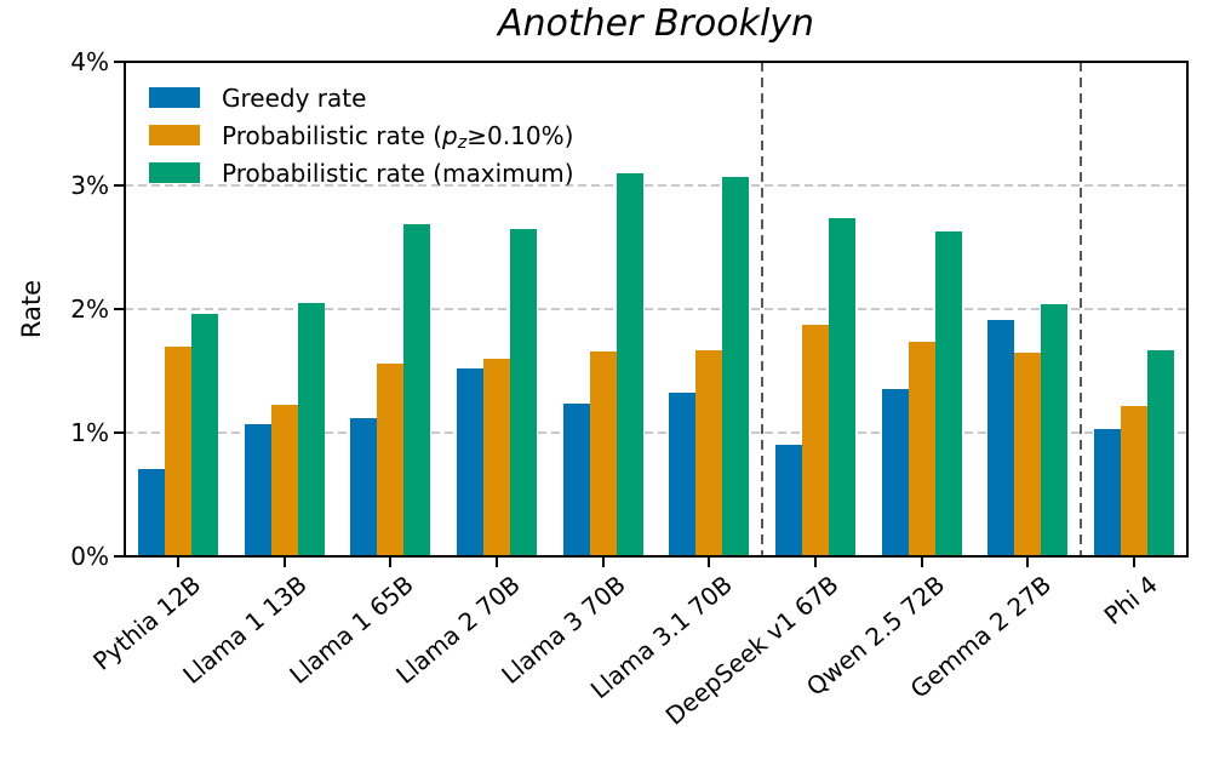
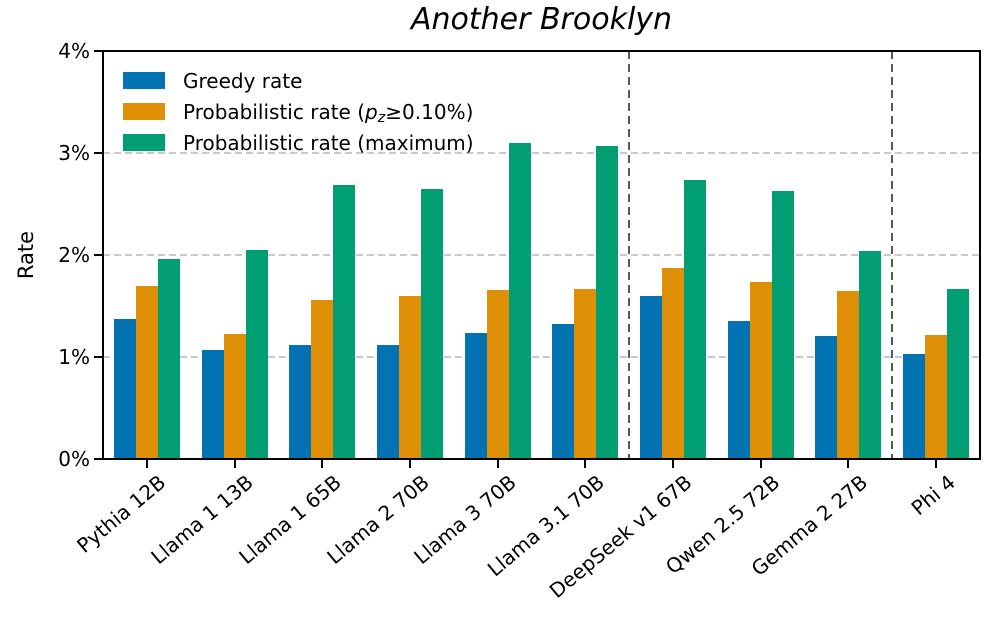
Greedy rate/Pythia 12B: 0.71% -> 1.37%
Greedy rate/Llama 2 70B: 1.52% -> 1.12%
Greedy rate/DeepSeek v1 67B: 0.90% -> 1.60%
Greedy rate/Gemma 2 27B: 1.91% -> 1.21%
